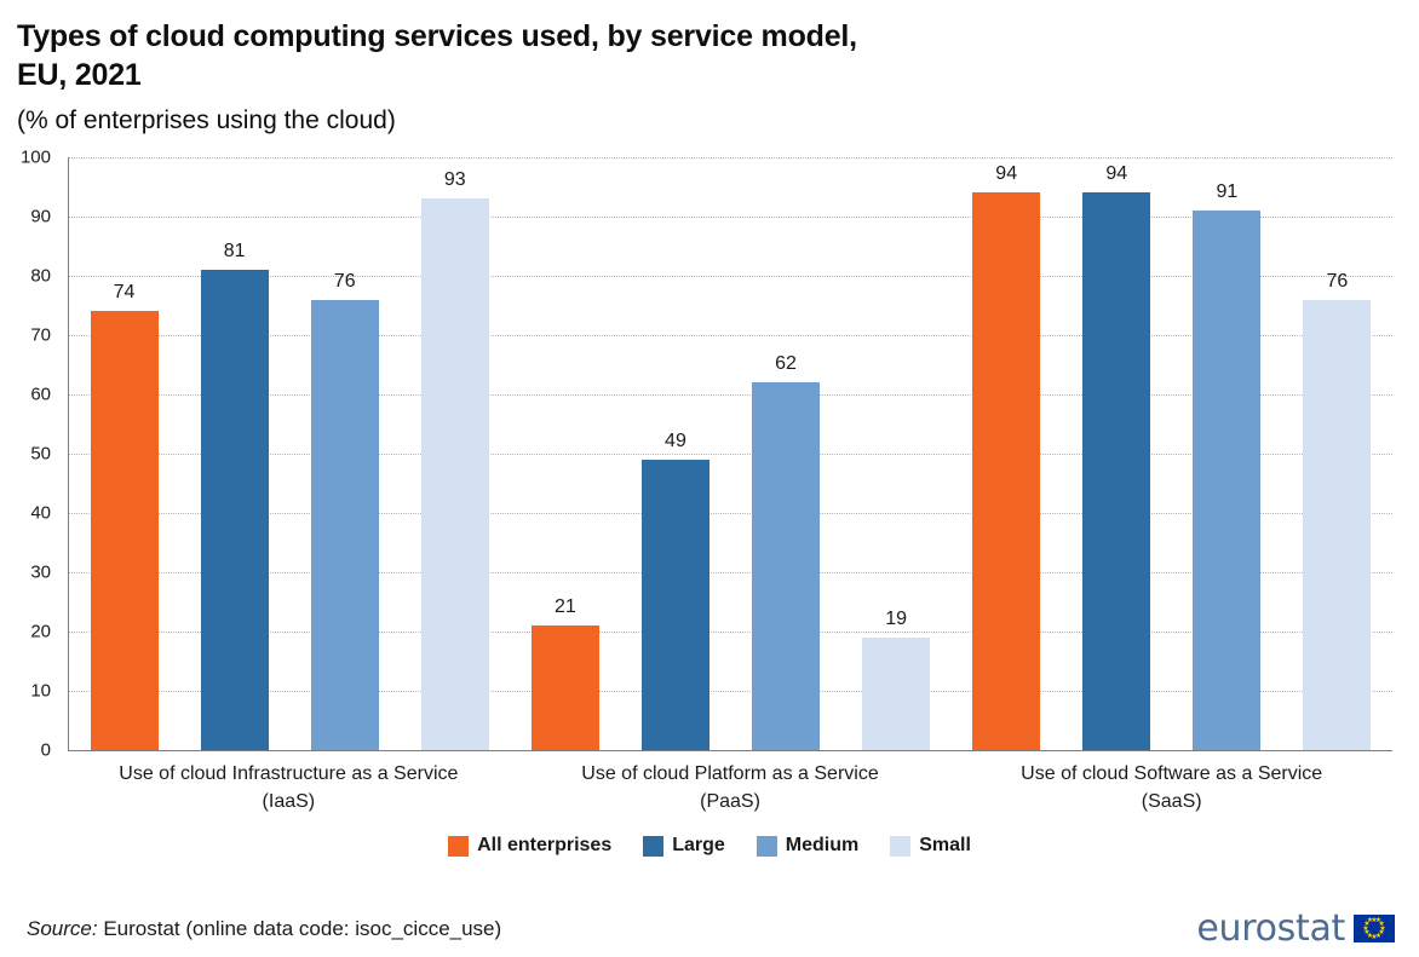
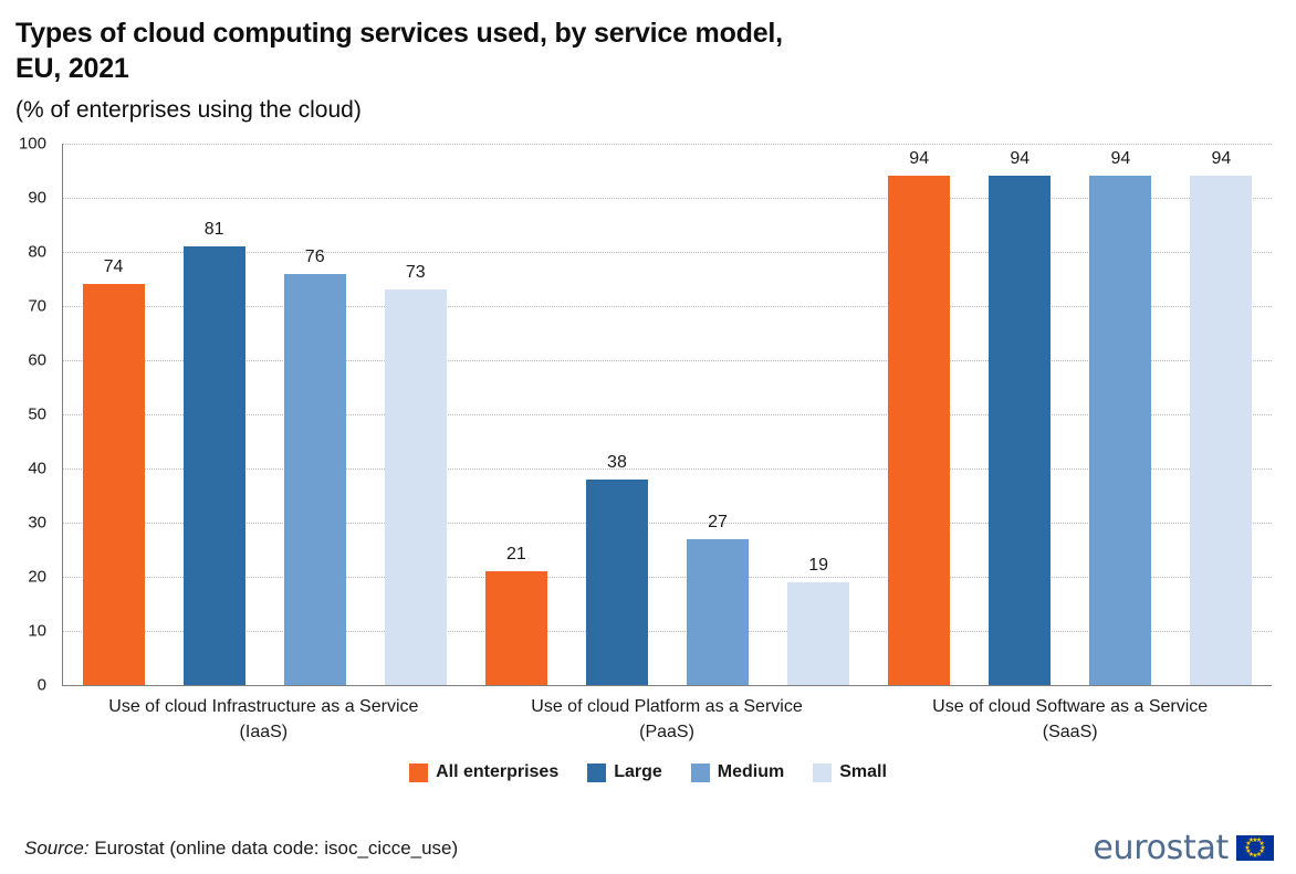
Small/Use of cloud Infrastructure as a Service (IaaS): 93 -> 73
Large/Use of cloud Platform as a Service (PaaS): 49 -> 38
Medium/Use of cloud Platform as a Service (PaaS): 62 -> 27
Medium/Use of cloud Software as a Service (SaaS): 91 -> 94
Small/Use of cloud Software as a Service (SaaS): 76 -> 94
